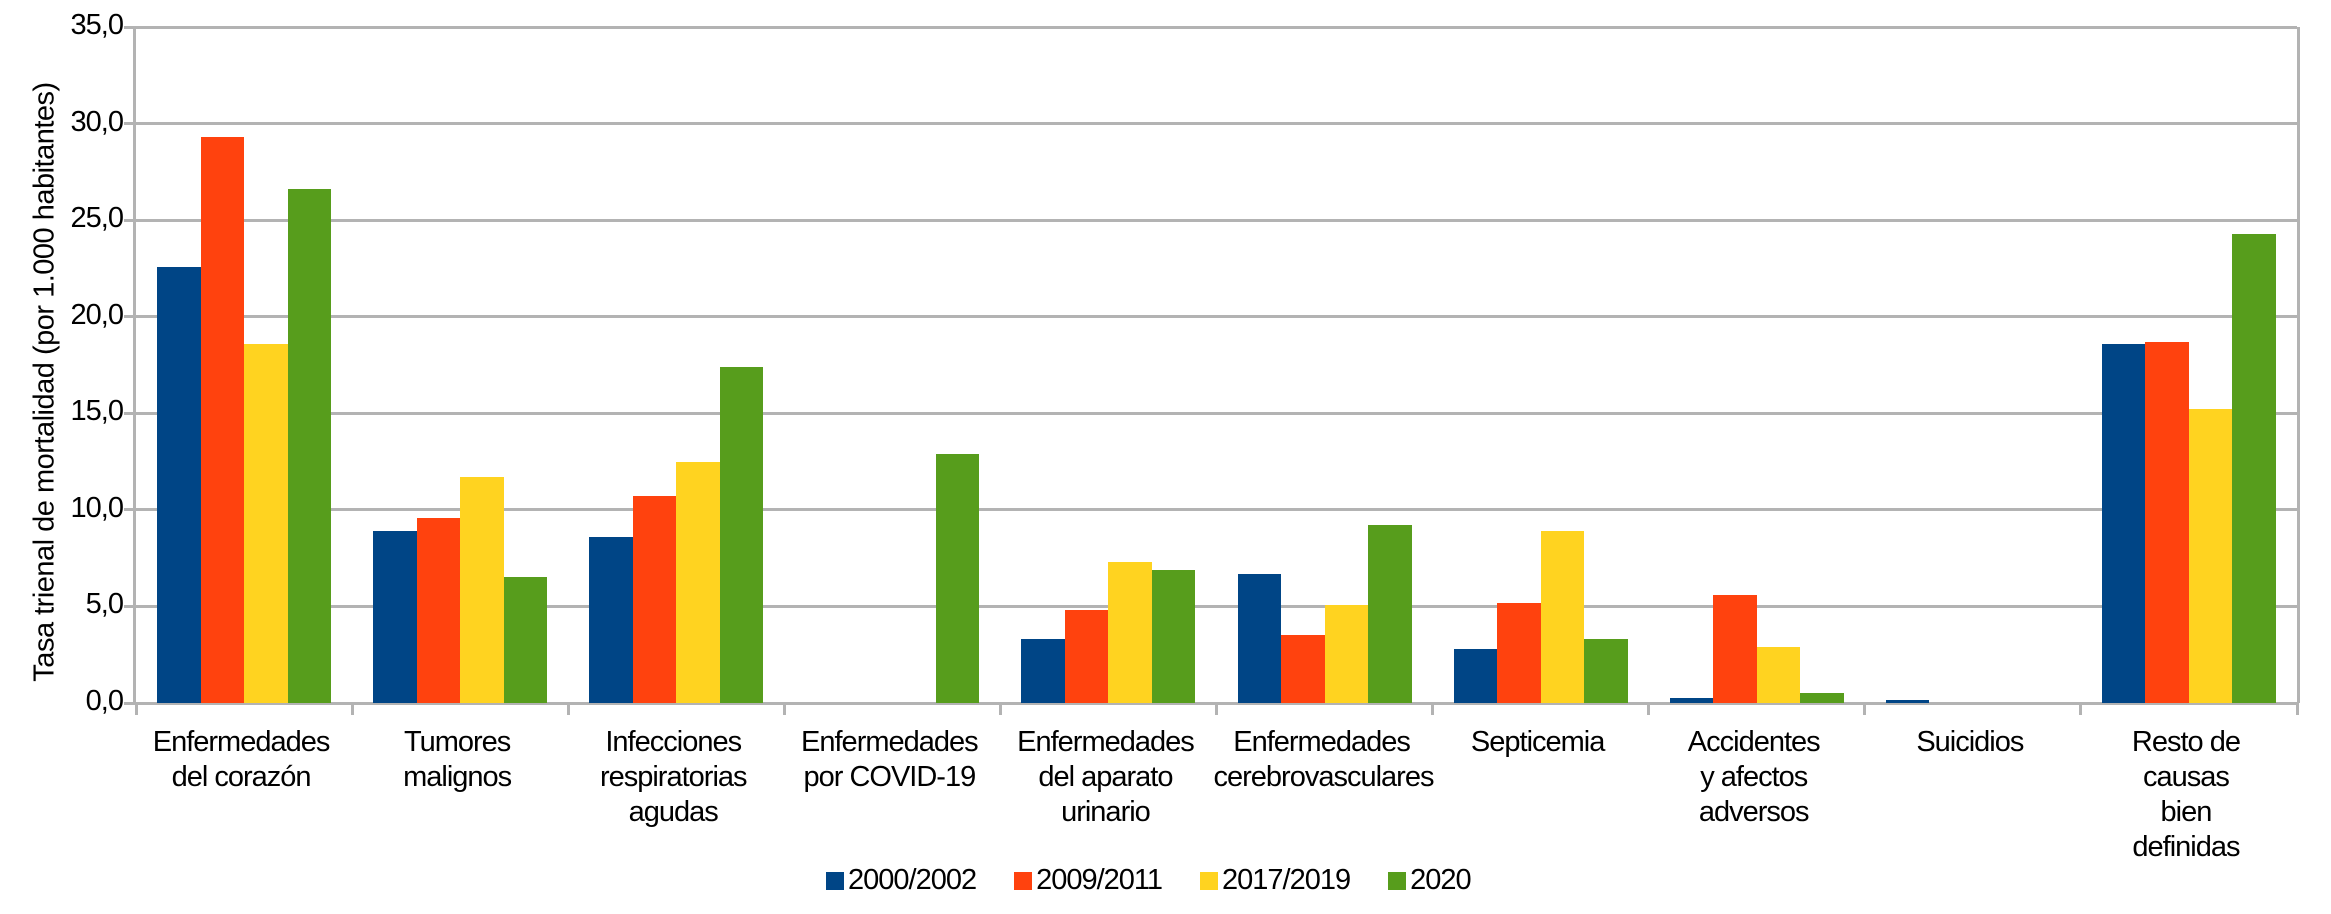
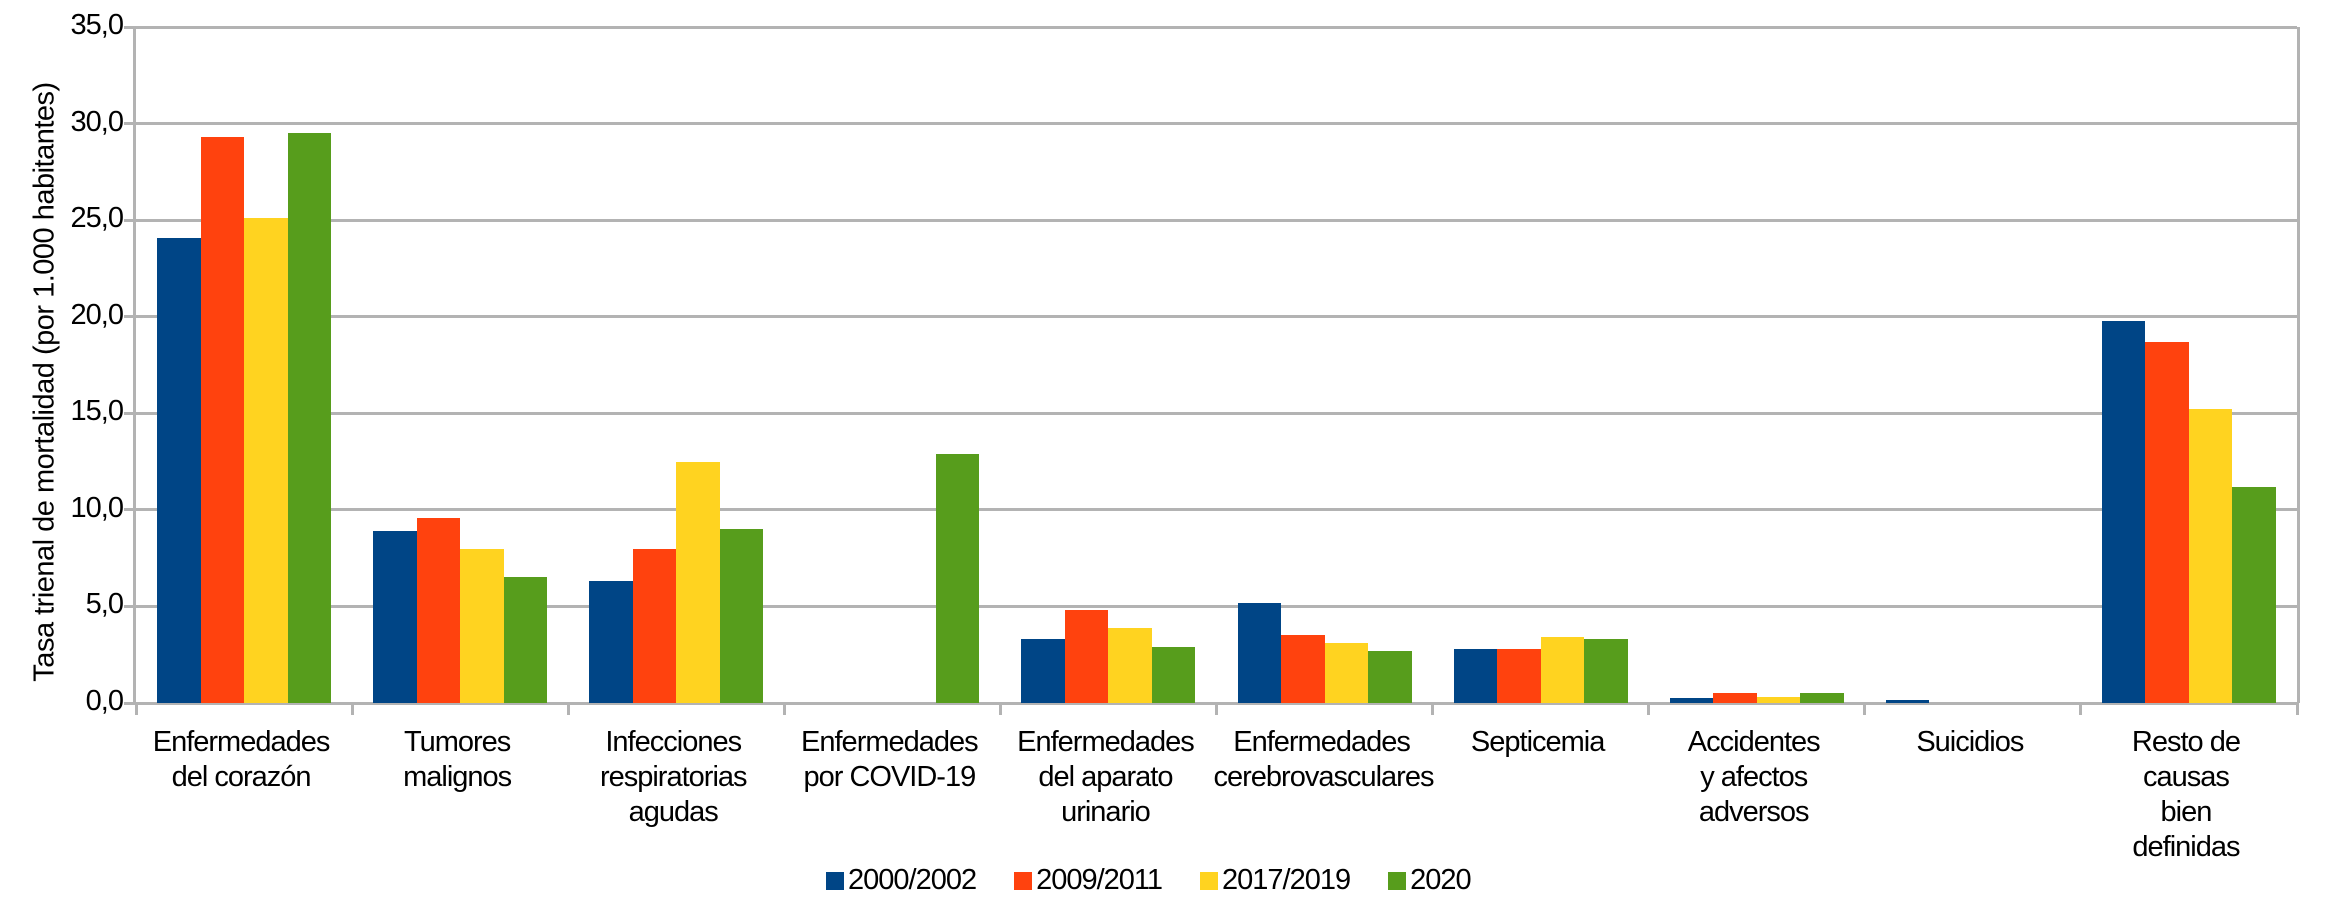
2000/2002/Enfermedades del corazón: 22,6 -> 24,1
2017/2019/Enfermedades del corazón: 18,6 -> 25,1
2020/Enfermedades del corazón: 26,6 -> 29,5
2017/2019/Tumores malignos: 11,7 -> 8,0
2000/2002/Infecciones respiratorias agudas: 8,6 -> 6,3
2009/2011/Infecciones respiratorias agudas: 10,7 -> 8,0
2020/Infecciones respiratorias agudas: 17,4 -> 9,0
2017/2019/Enfermedades del aparato urinario: 7,3 -> 3,9
2020/Enfermedades del aparato urinario: 6,9 -> 2,9
2000/2002/Enfermedades cerebrovasculares: 6,7 -> 5,2
2017/2019/Enfermedades cerebrovasculares: 5,1 -> 3,1
2020/Enfermedades cerebrovasculares: 9,2 -> 2,7
2009/2011/Septicemia: 5,2 -> 2,8
2017/2019/Septicemia: 8,9 -> 3,4
2009/2011/Accidentes y afectos adversos: 5,6 -> 0,5
2017/2019/Accidentes y afectos adversos: 2,9 -> 0,3
2000/2002/Resto de causas bien definidas: 18,6 -> 19,8
2020/Resto de causas bien definidas: 24,3 -> 11,2
